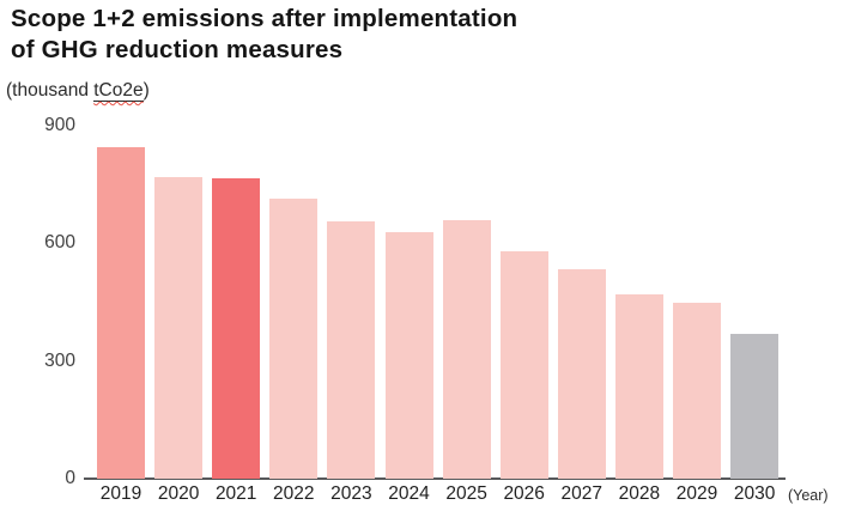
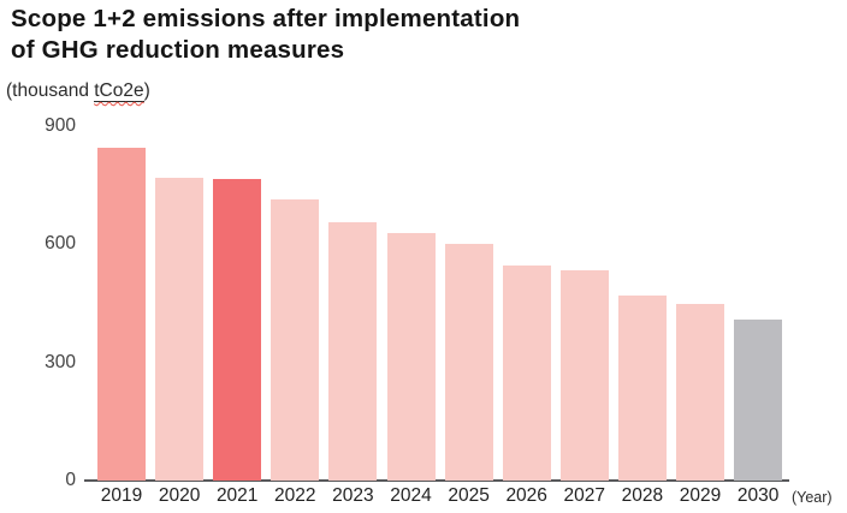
2025: 660 -> 600
2026: 580 -> 540
2030: 370 -> 410
